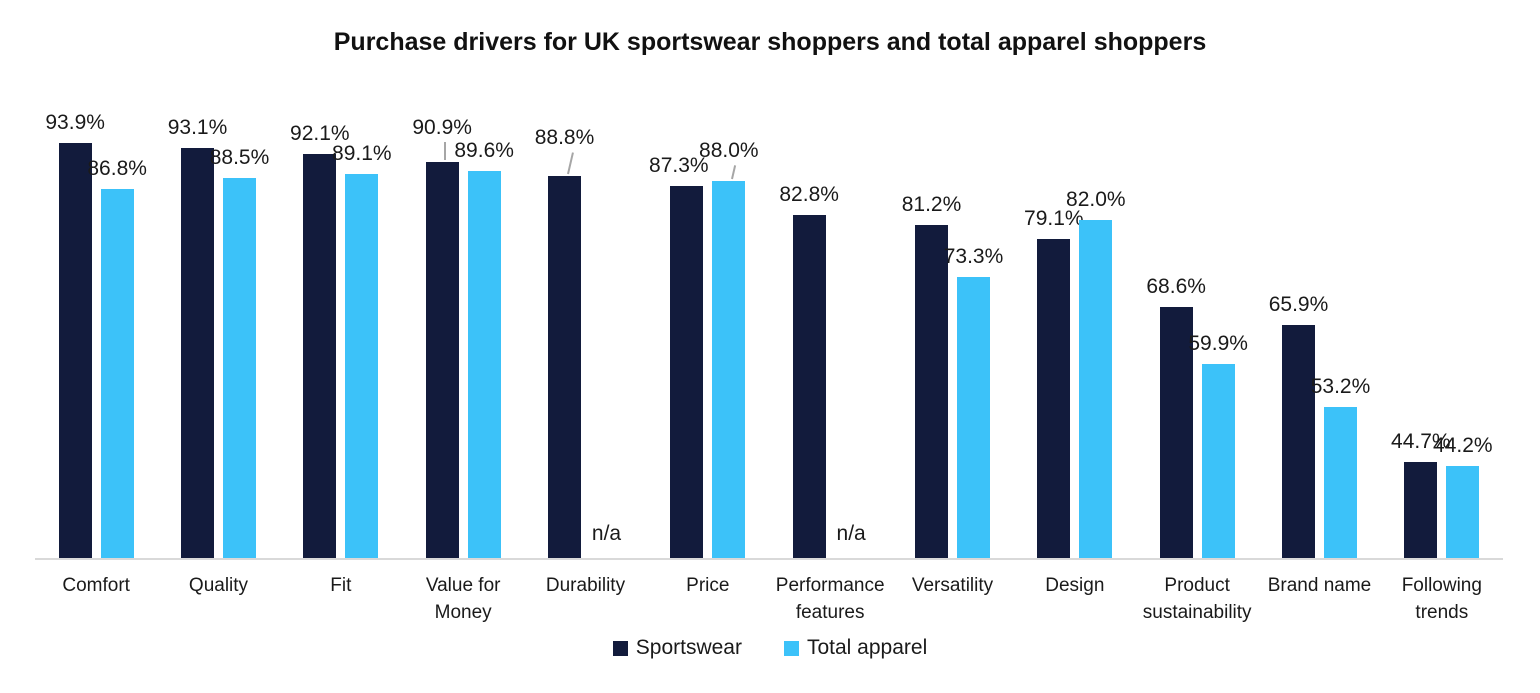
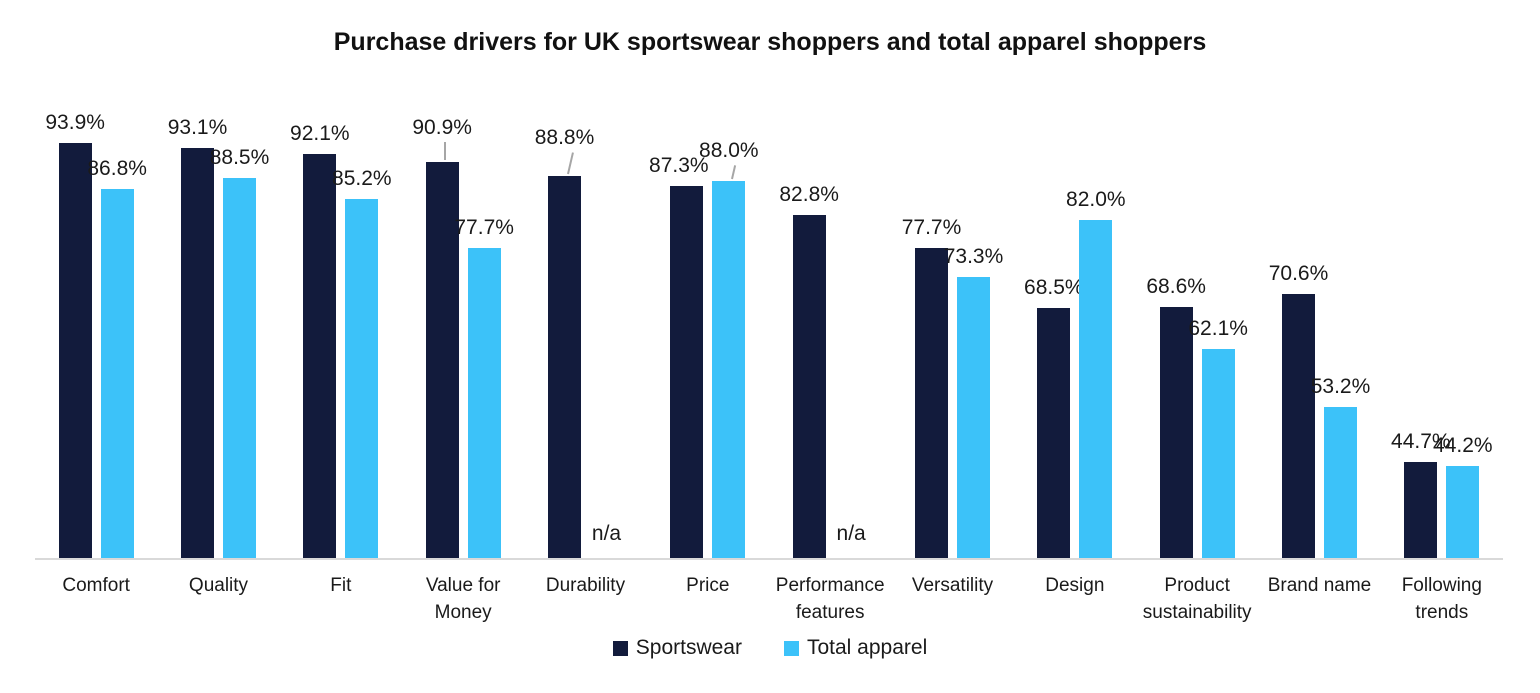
Total apparel/Fit: 89.1% -> 85.2%
Total apparel/Value for Money: 89.6% -> 77.7%
Sportswear/Versatility: 81.2% -> 77.7%
Sportswear/Design: 79.1% -> 68.5%
Total apparel/Product sustainability: 59.9% -> 62.1%
Sportswear/Brand name: 65.9% -> 70.6%
